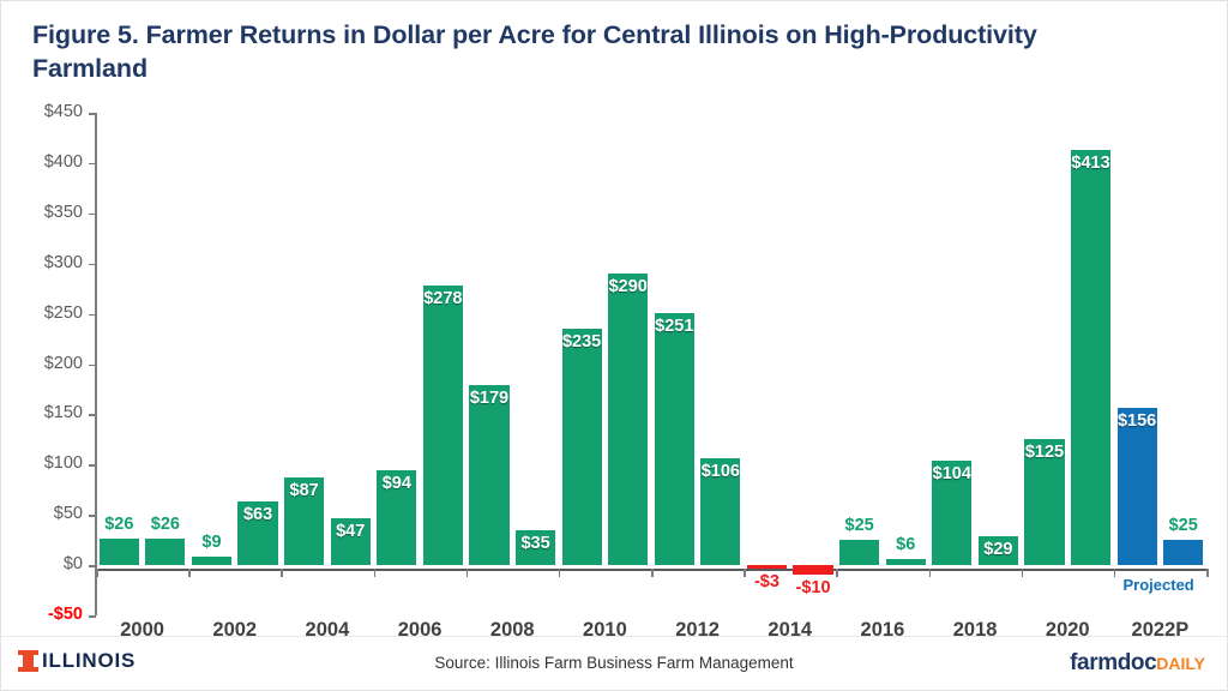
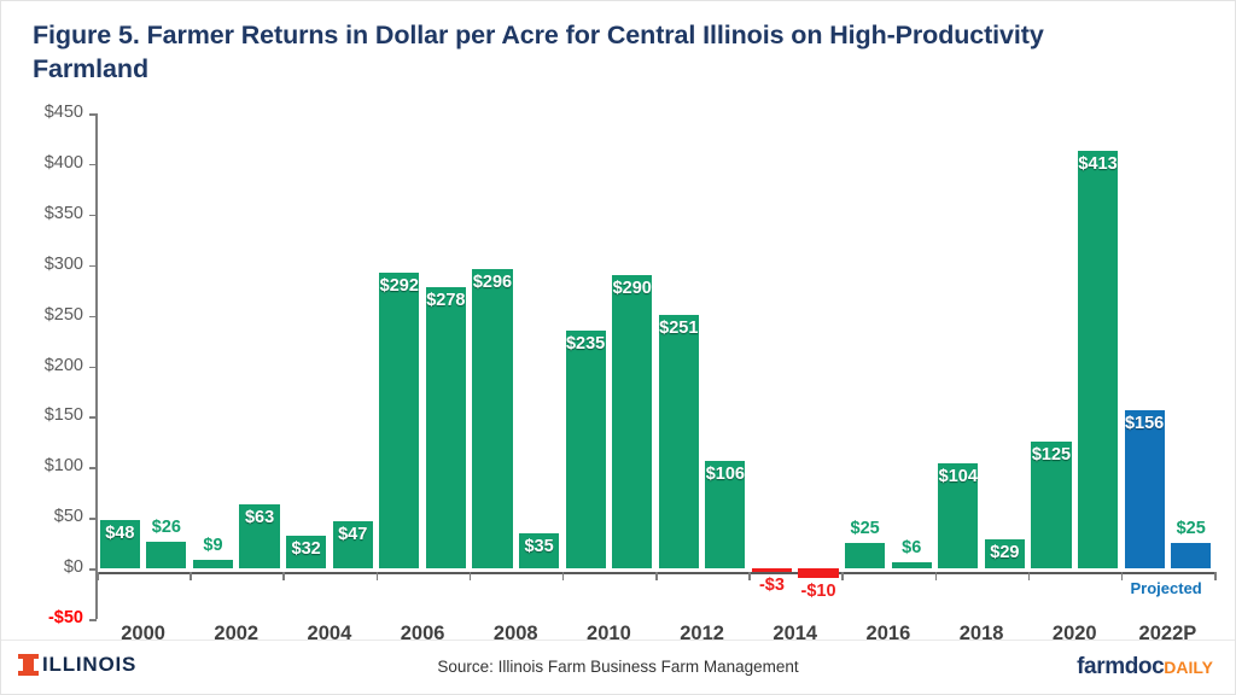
2000: $26 -> $48
2004: $87 -> $32
2006: $94 -> $292
2008: $179 -> $296
